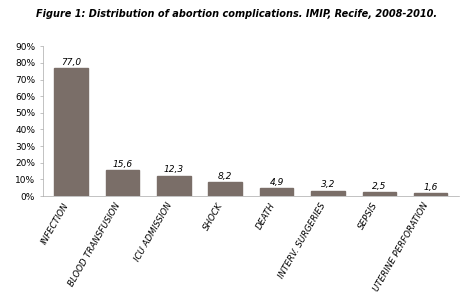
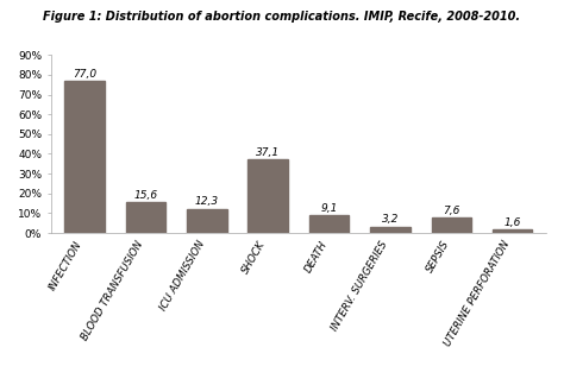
SHOCK: 8,2 -> 37,1
DEATH: 4,9 -> 9,1
SEPSIS: 2,5 -> 7,6
